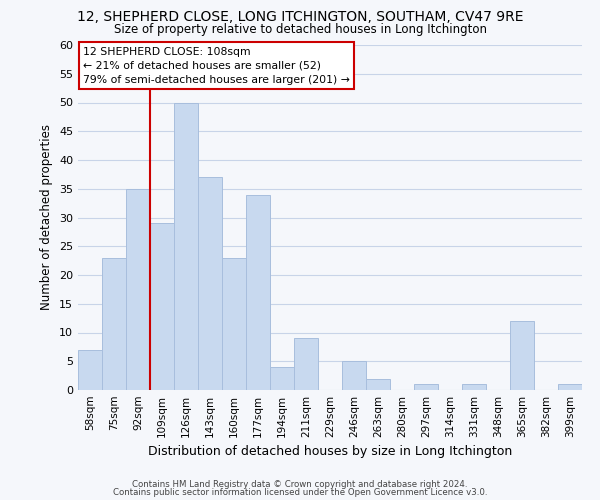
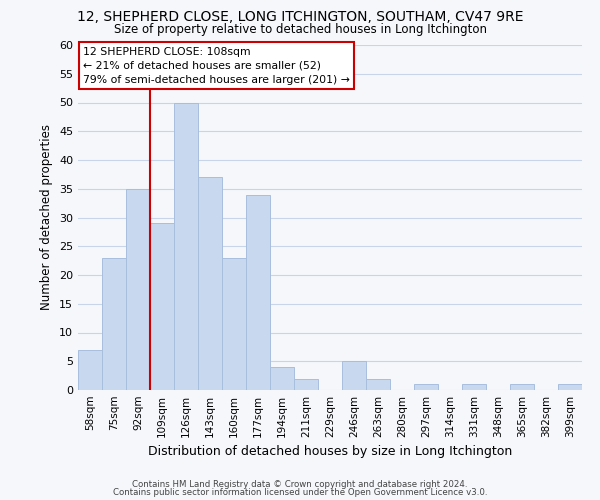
211sqm: 9 -> 2
365sqm: 12 -> 1
